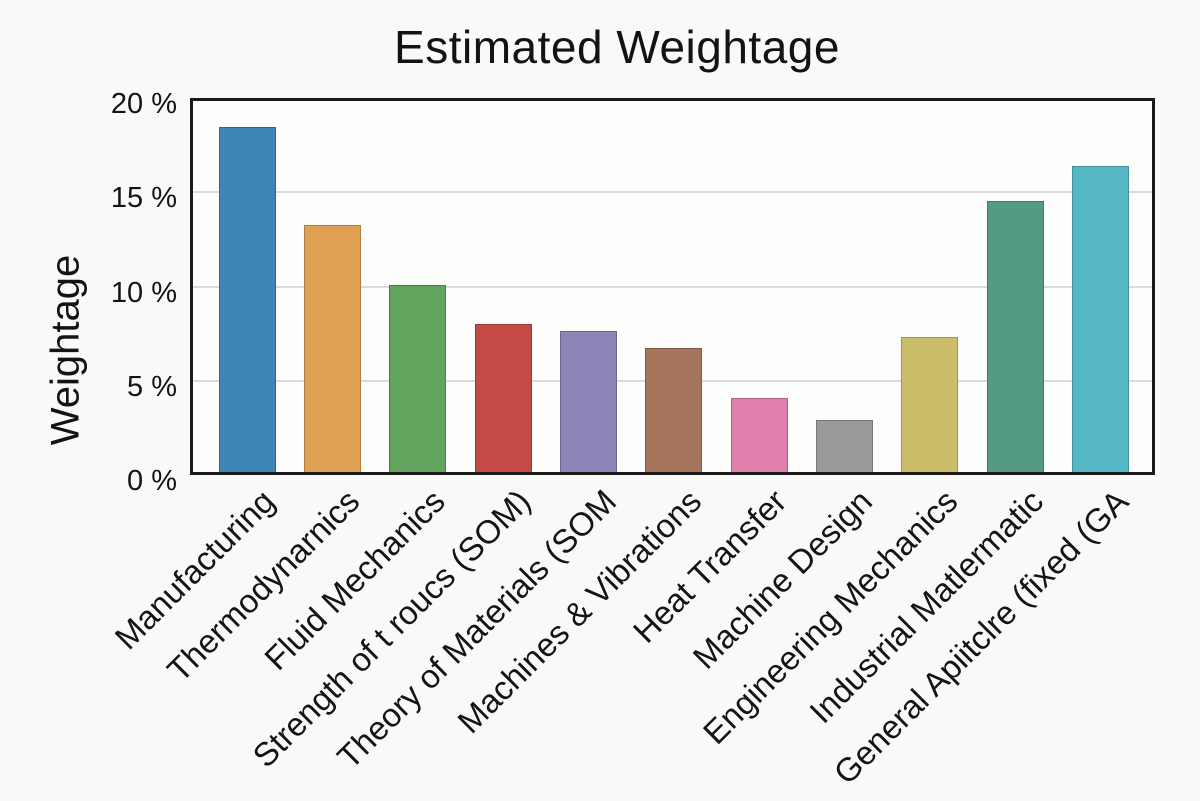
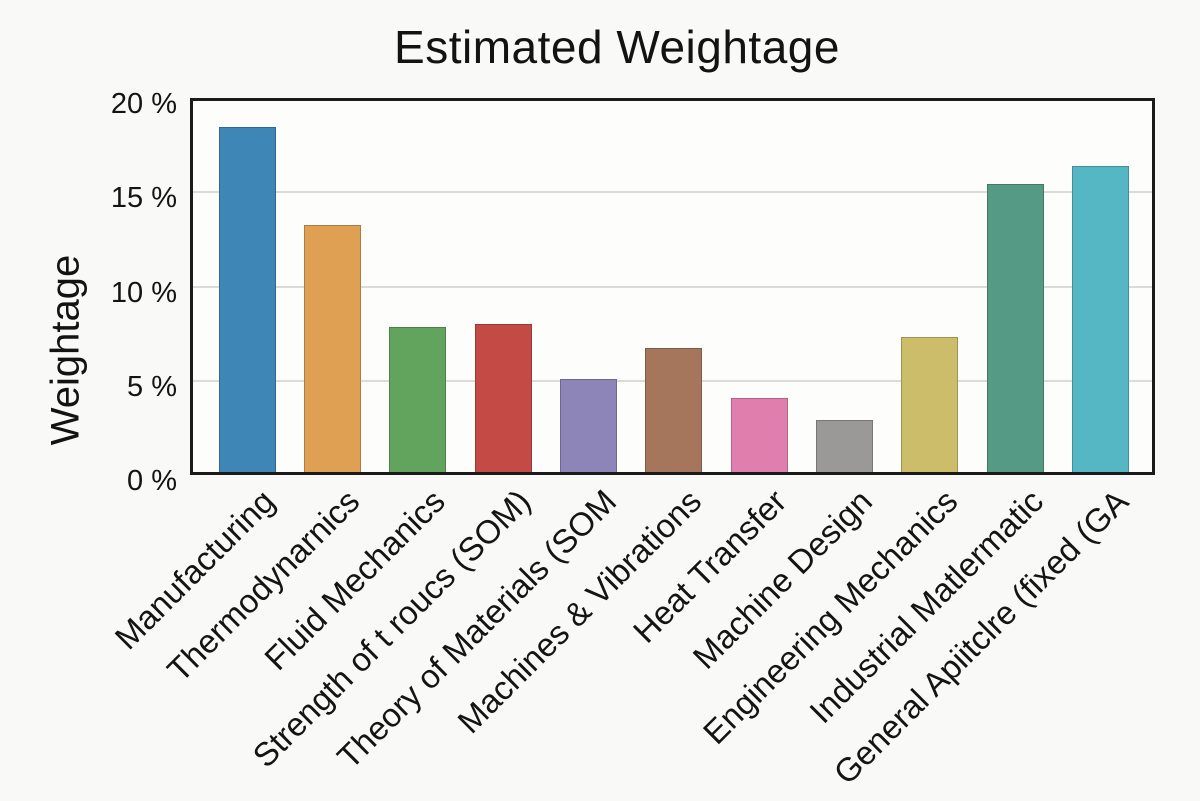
Fluid Mechanics: 10.1% -> 7.8%
Theory of Materials (SOM: 7.6% -> 5.0%
Industrial Matlermatic: 14.6% -> 15.5%
